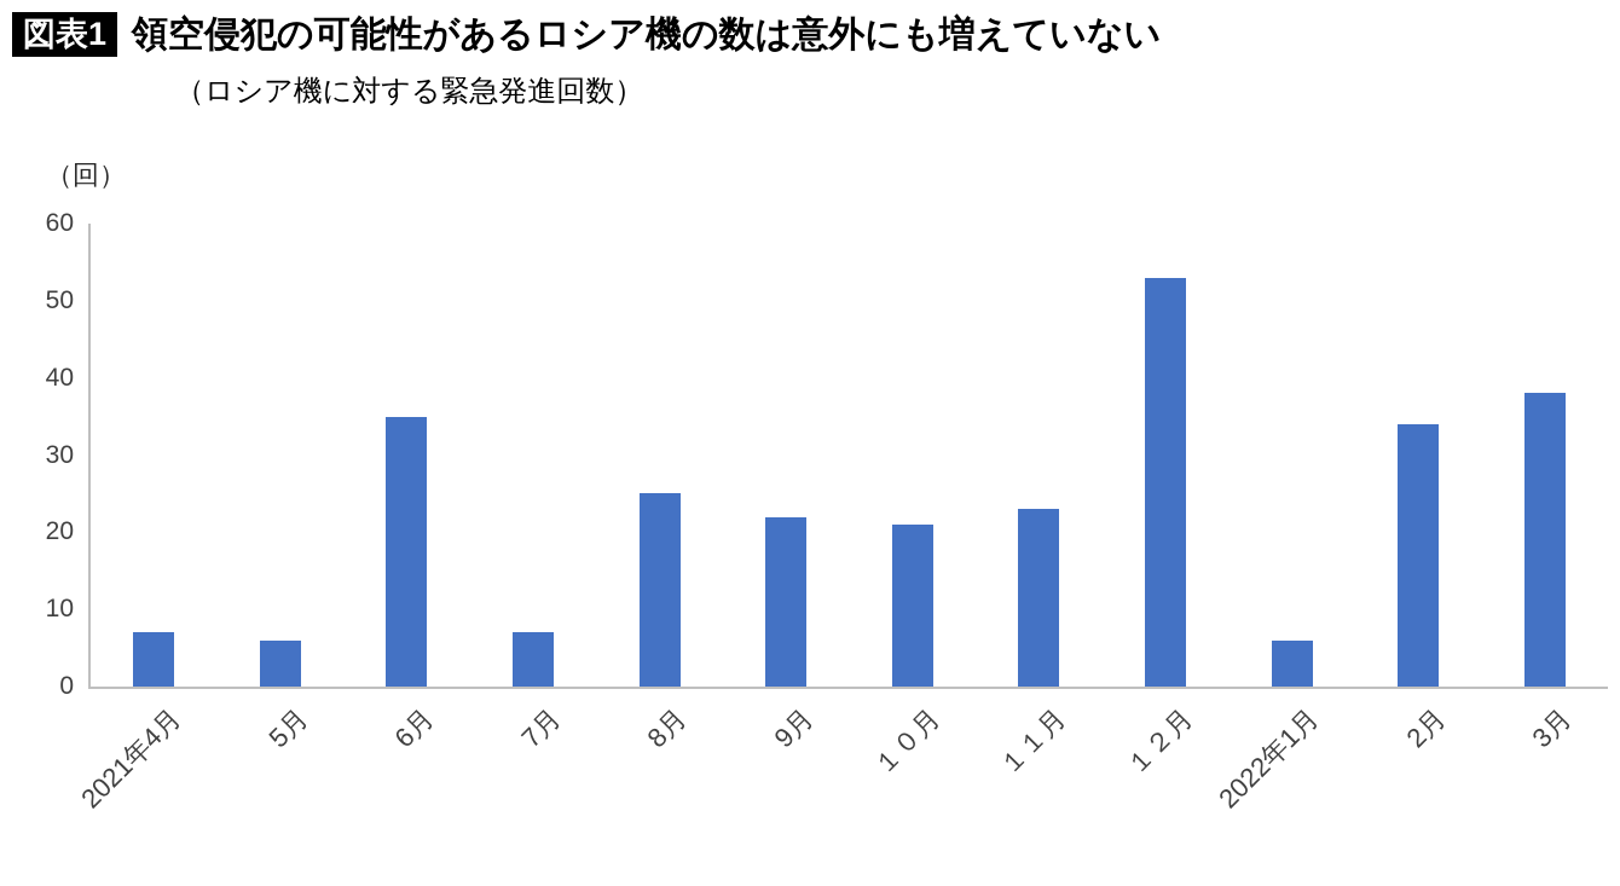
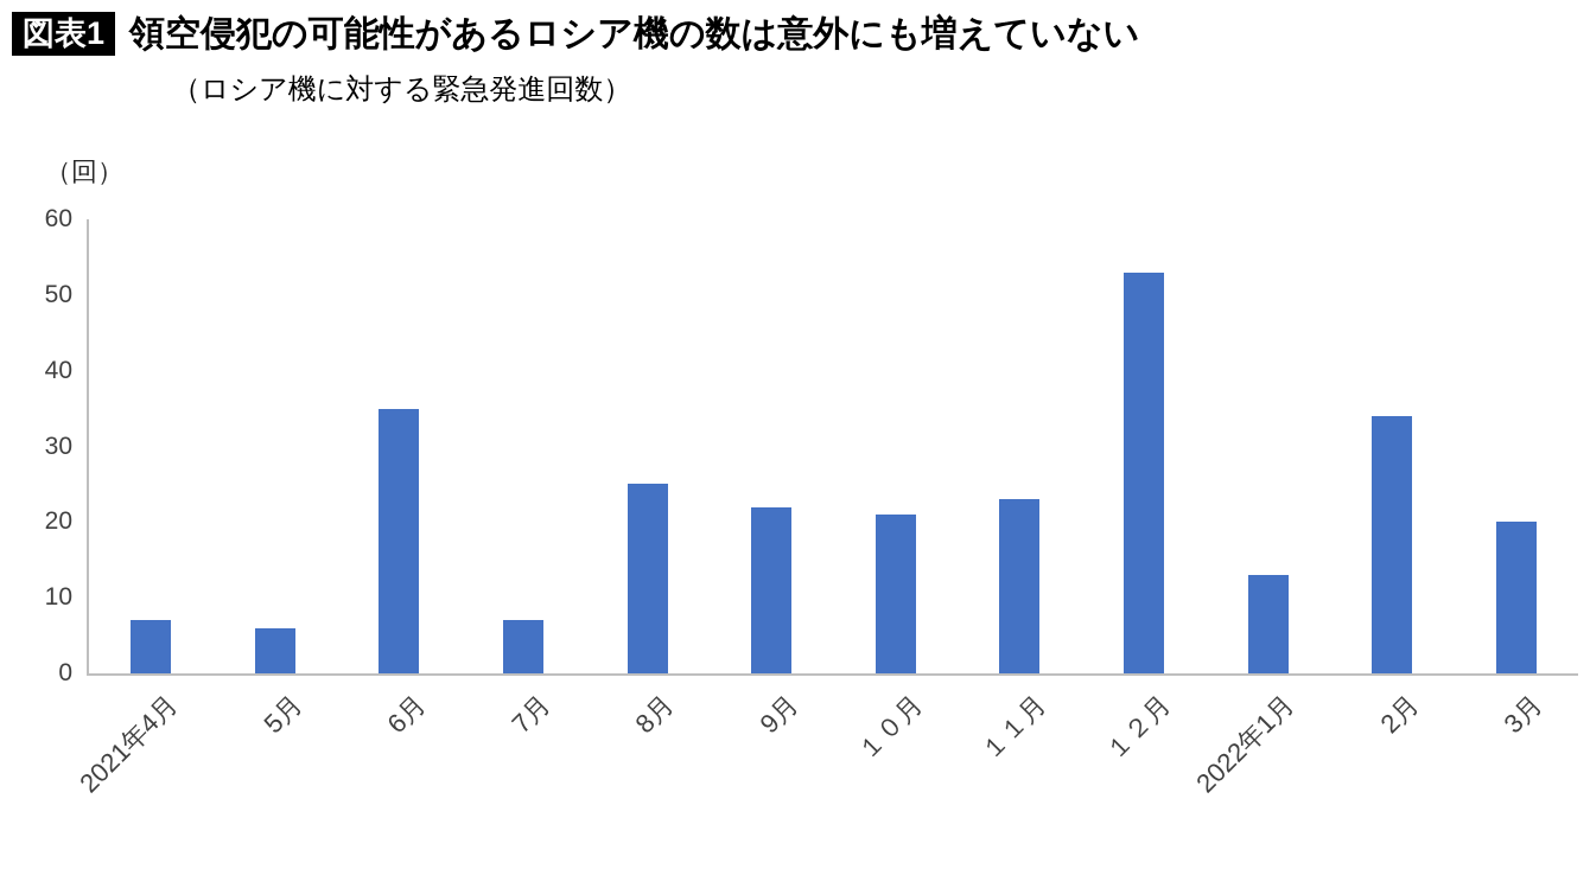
2022年1月: 6 -> 13
3月: 38 -> 20
